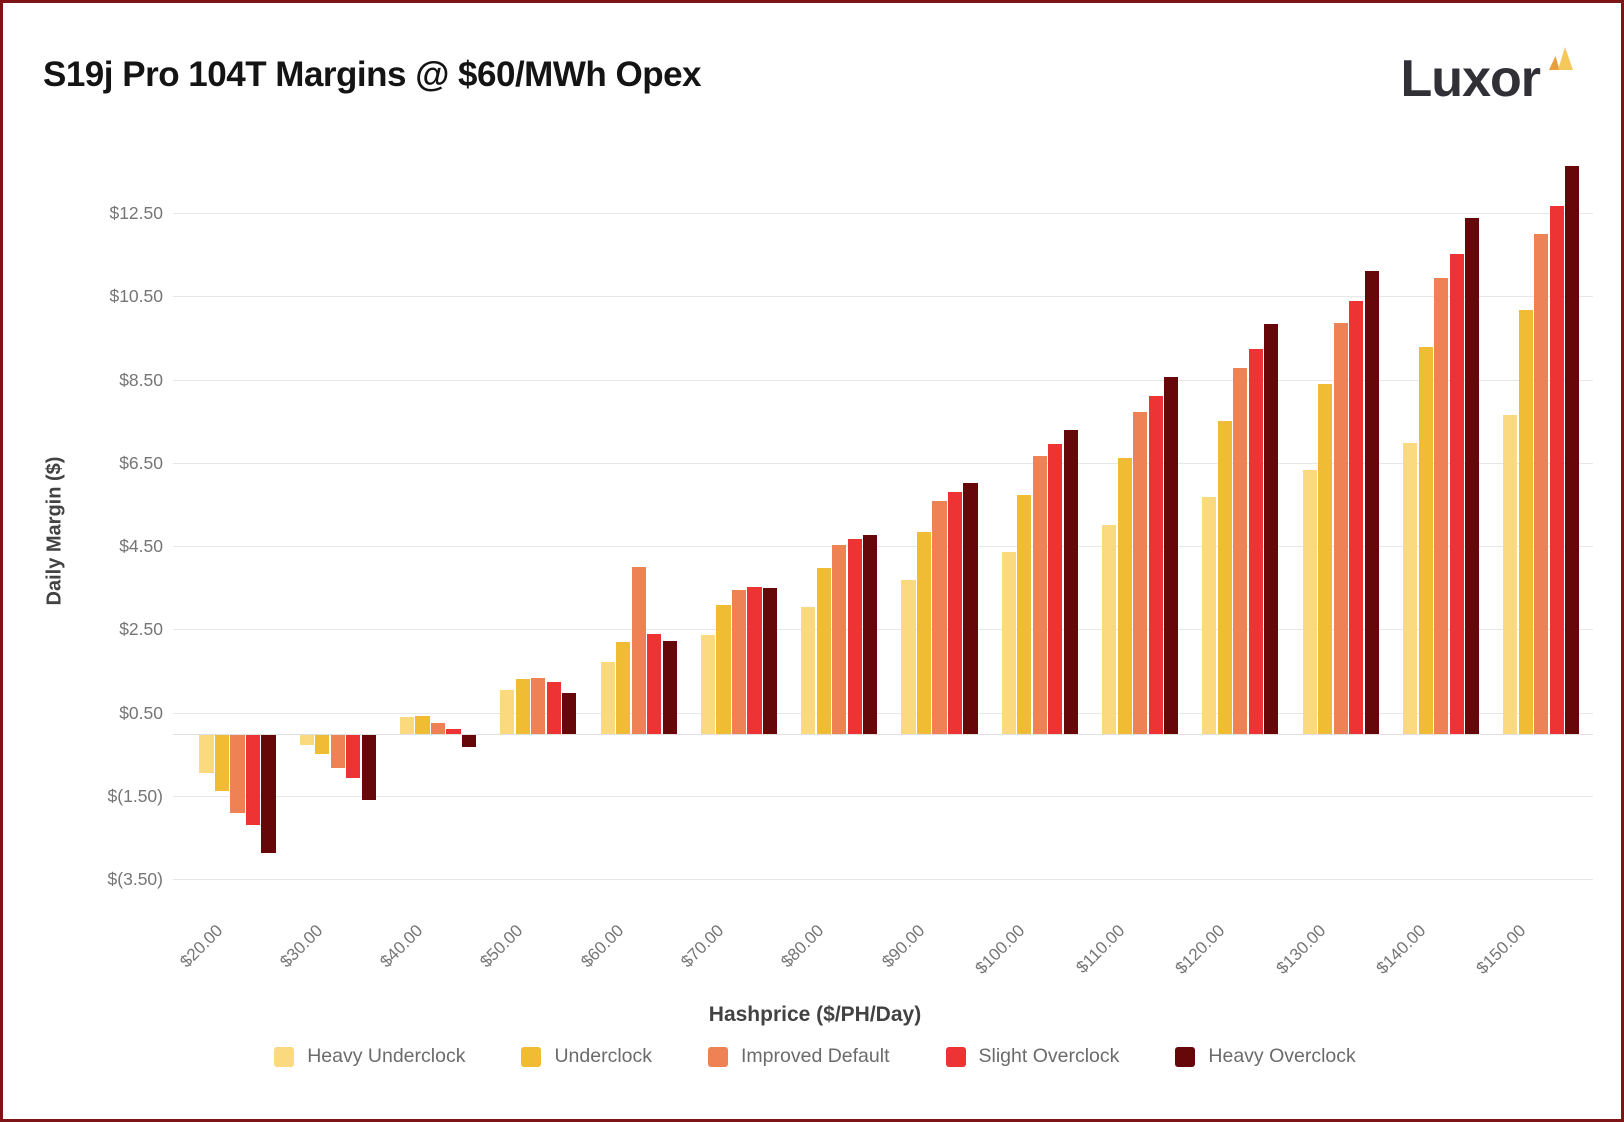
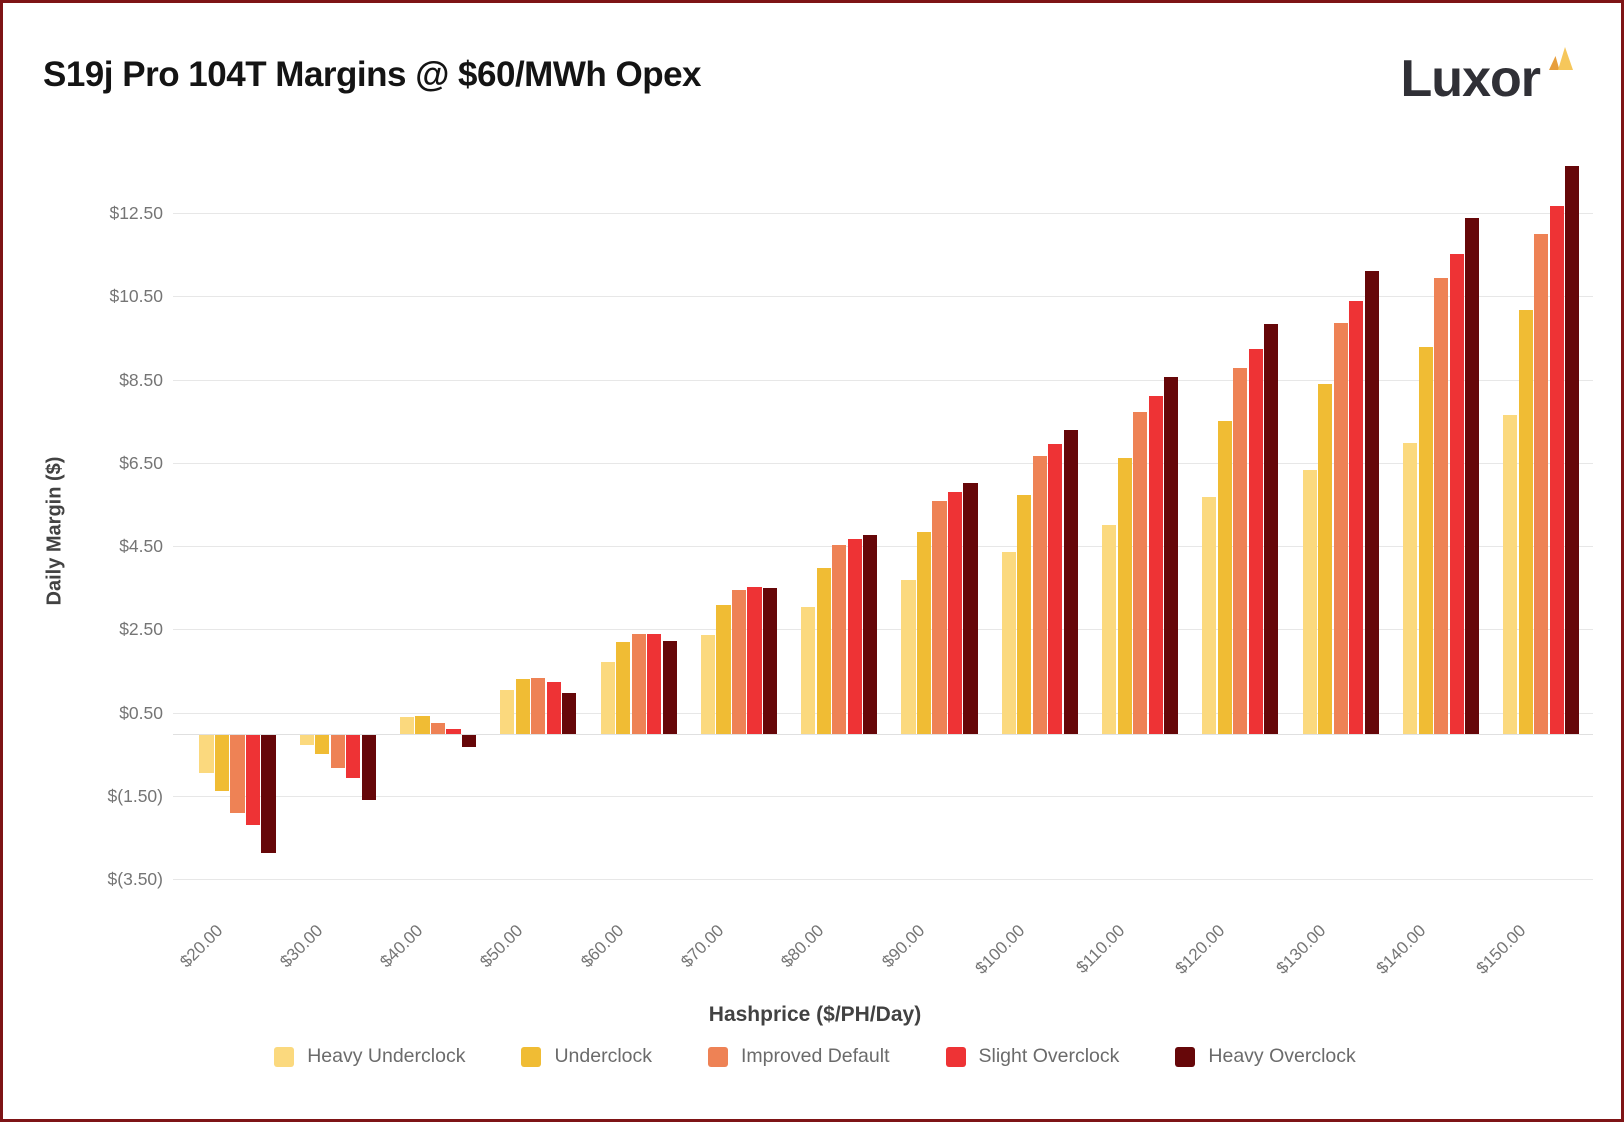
Improved Default/$60.00: $4.0 -> $2.4
